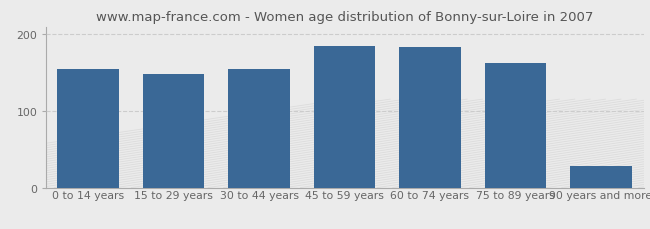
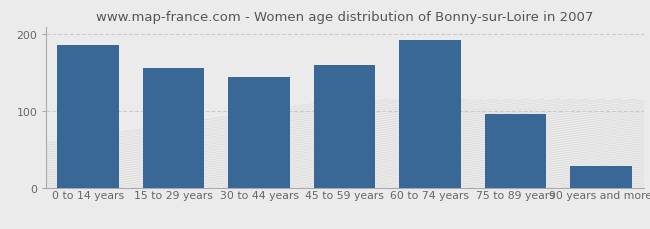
0 to 14 years: 155 -> 186
15 to 29 years: 148 -> 156
30 to 44 years: 155 -> 144
45 to 59 years: 185 -> 160
60 to 74 years: 184 -> 192
75 to 89 years: 163 -> 96
